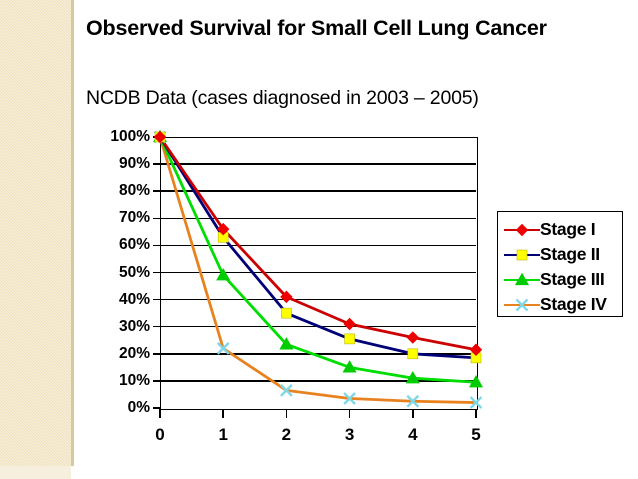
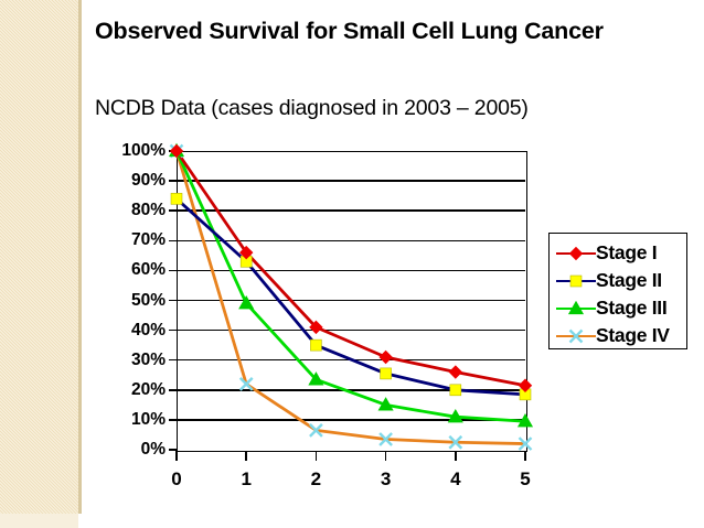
Stage II/0: 100% -> 84%
